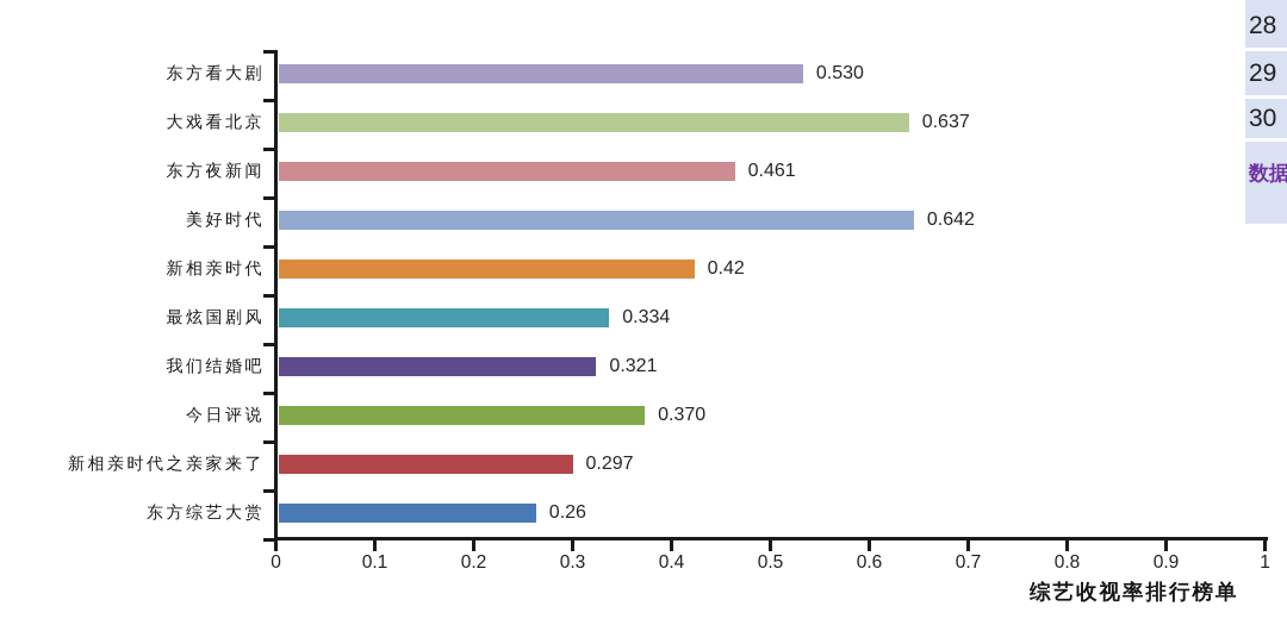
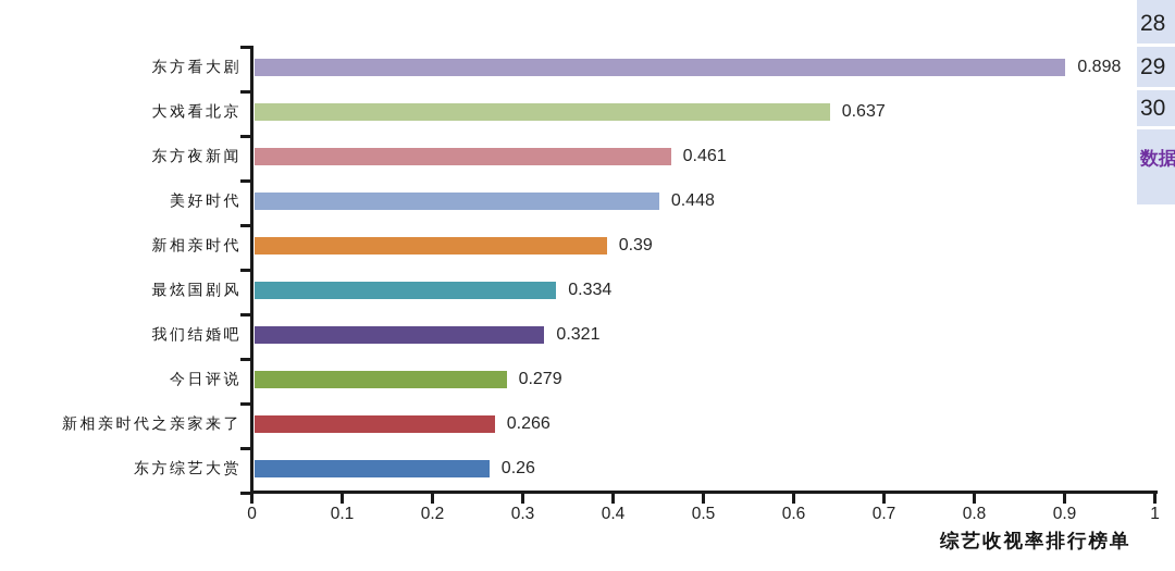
东方看大剧: 0.530 -> 0.898
美好时代: 0.642 -> 0.448
新相亲时代: 0.42 -> 0.39
今日评说: 0.370 -> 0.279
新相亲时代之亲家来了: 0.297 -> 0.266
